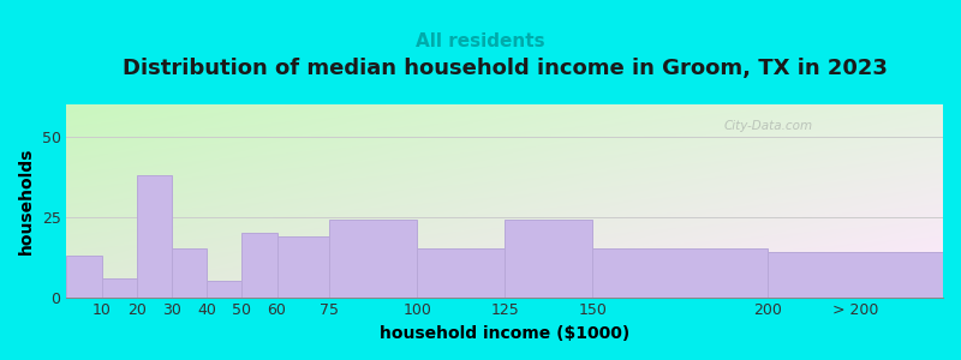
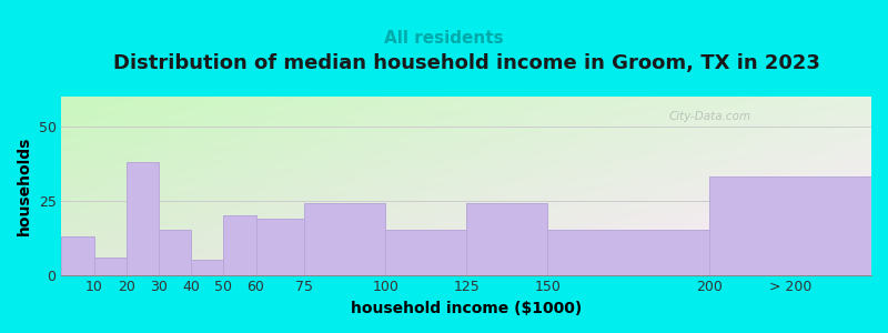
> 200: 14 -> 33
